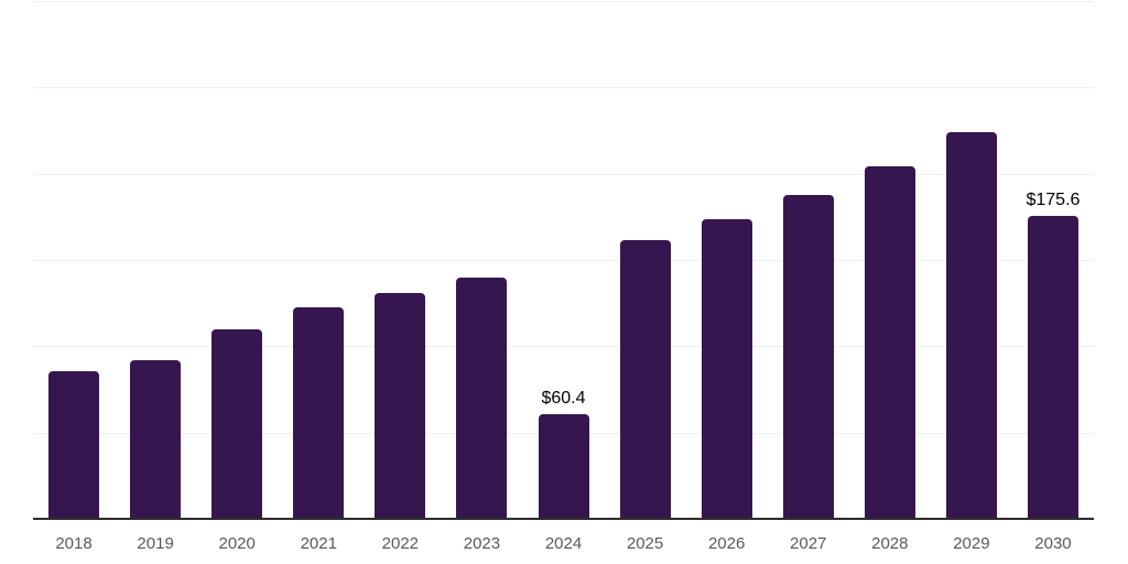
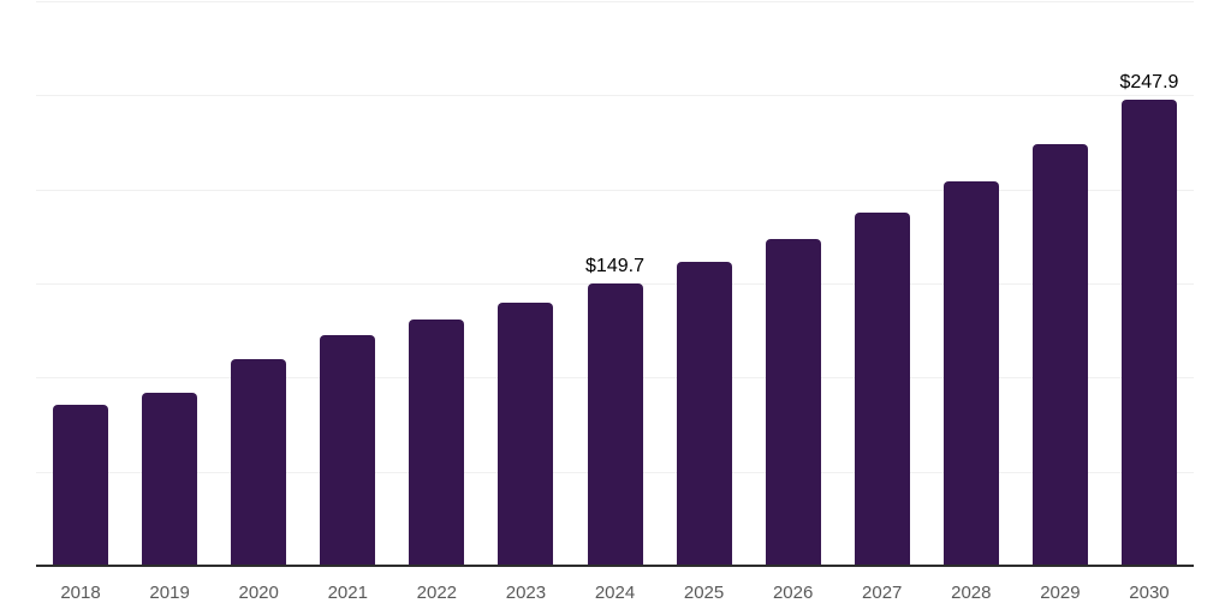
2024: $60.4 -> $149.7
2030: $175.6 -> $247.9
